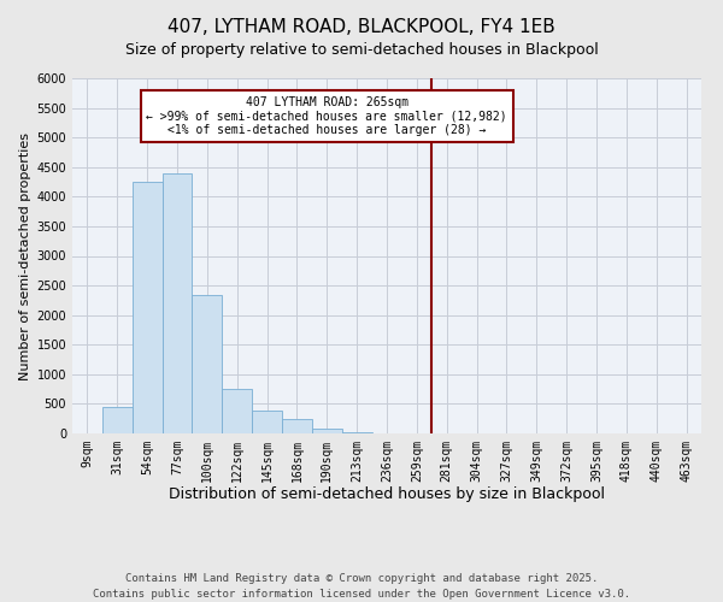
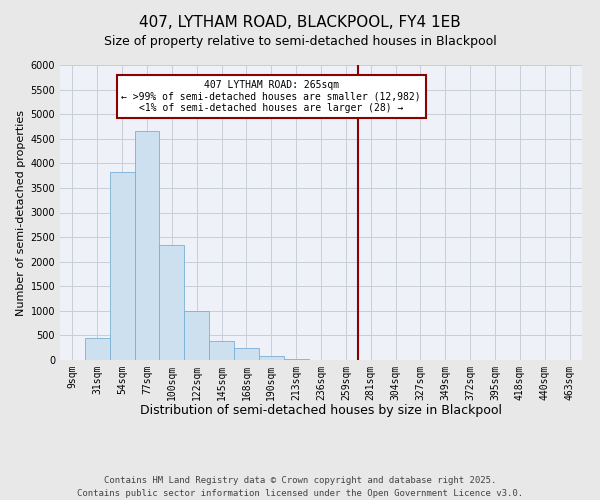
54sqm: 4250 -> 3820
77sqm: 4400 -> 4650
122sqm: 750 -> 1000
